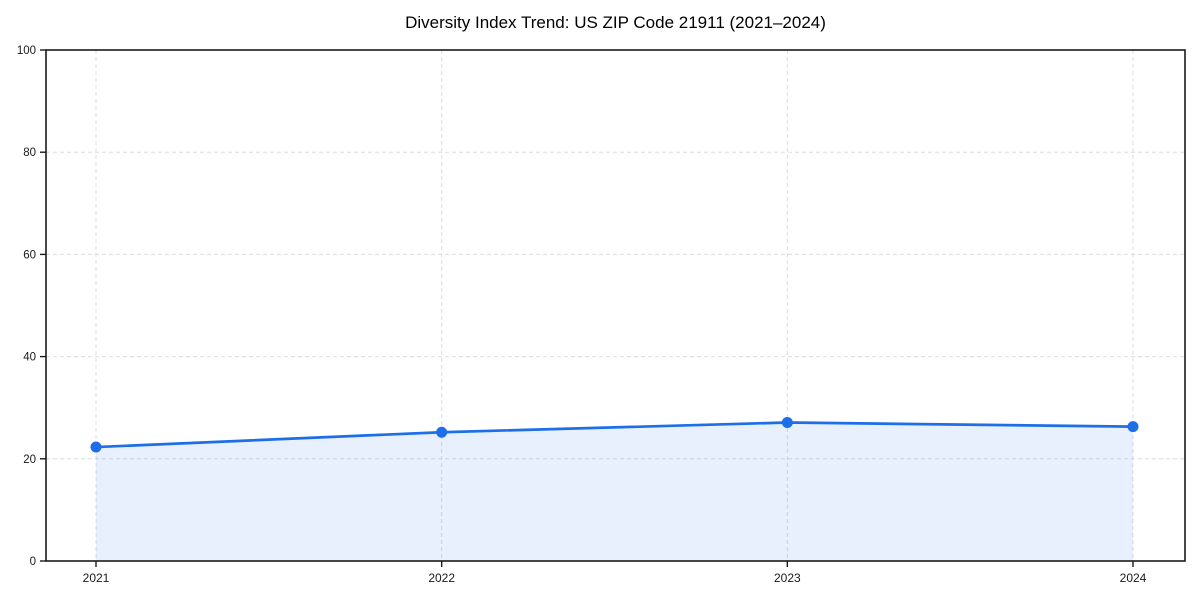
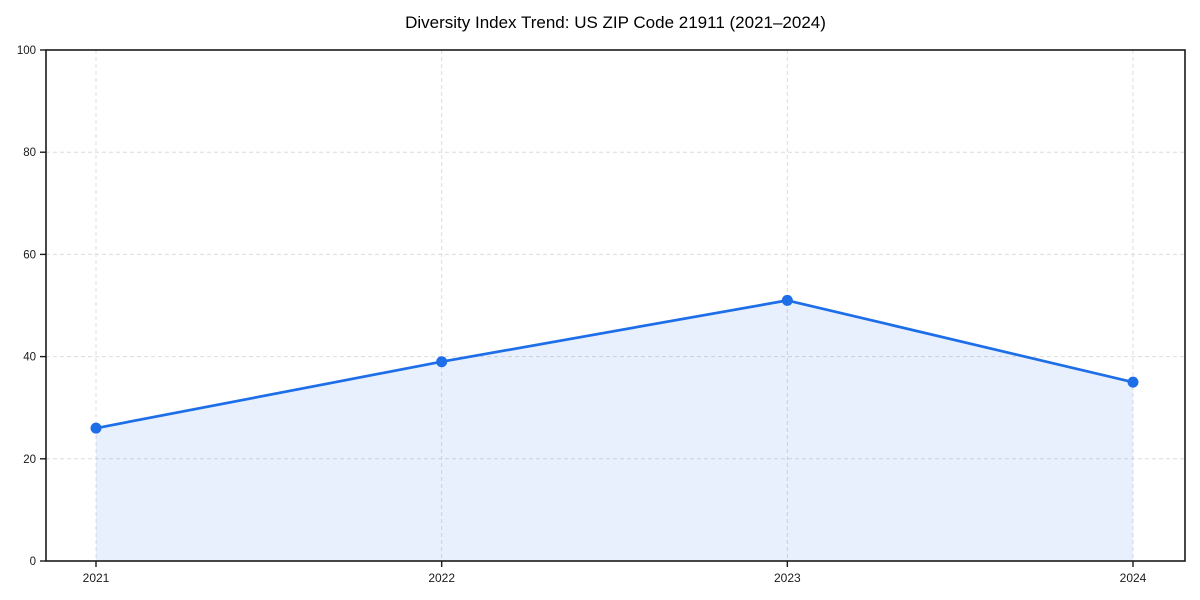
2021: 22 -> 26
2022: 25 -> 39
2023: 27 -> 51
2024: 26 -> 35
